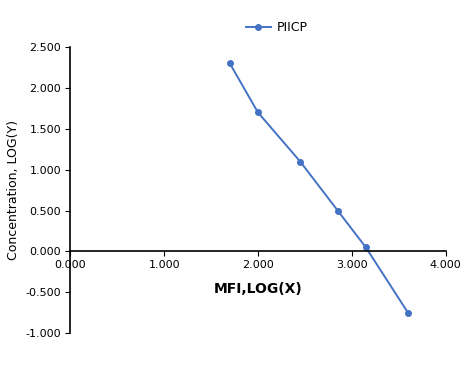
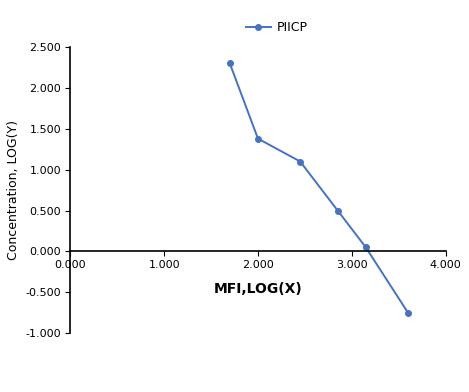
2.000: 1.70 -> 1.38
